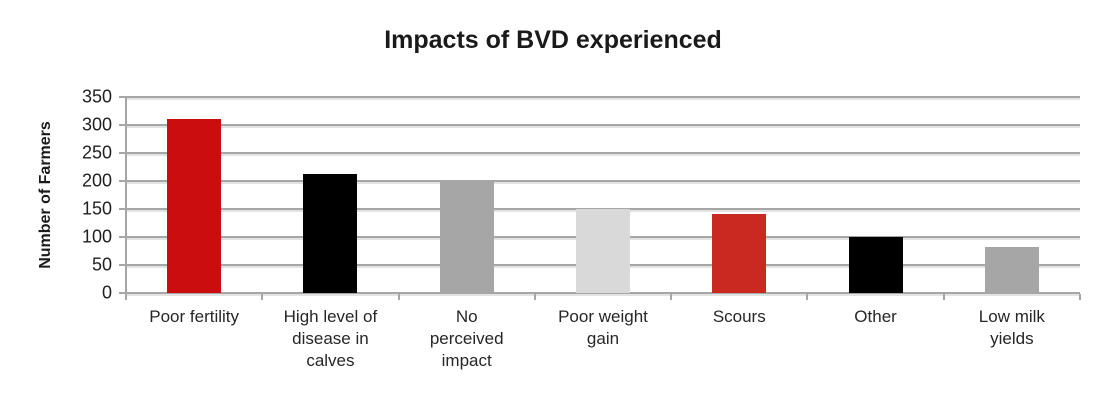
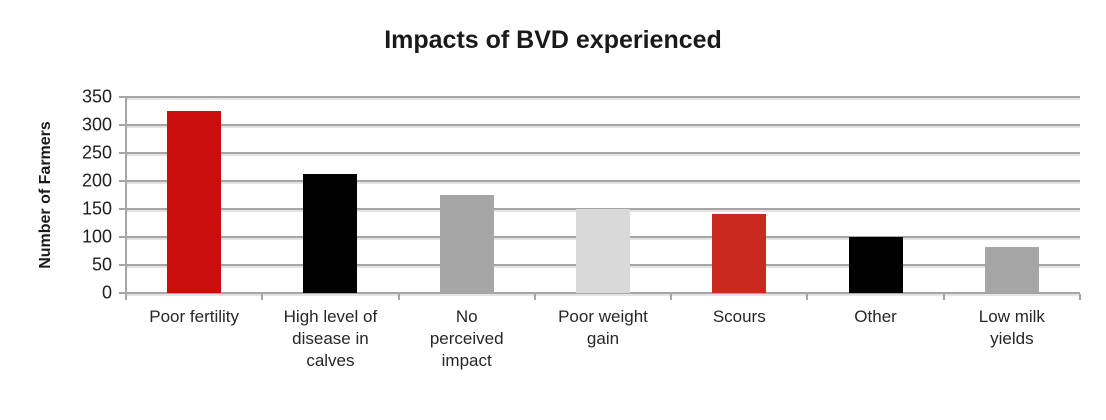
Poor fertility: 310 -> 320
No perceived impact: 200 -> 180
